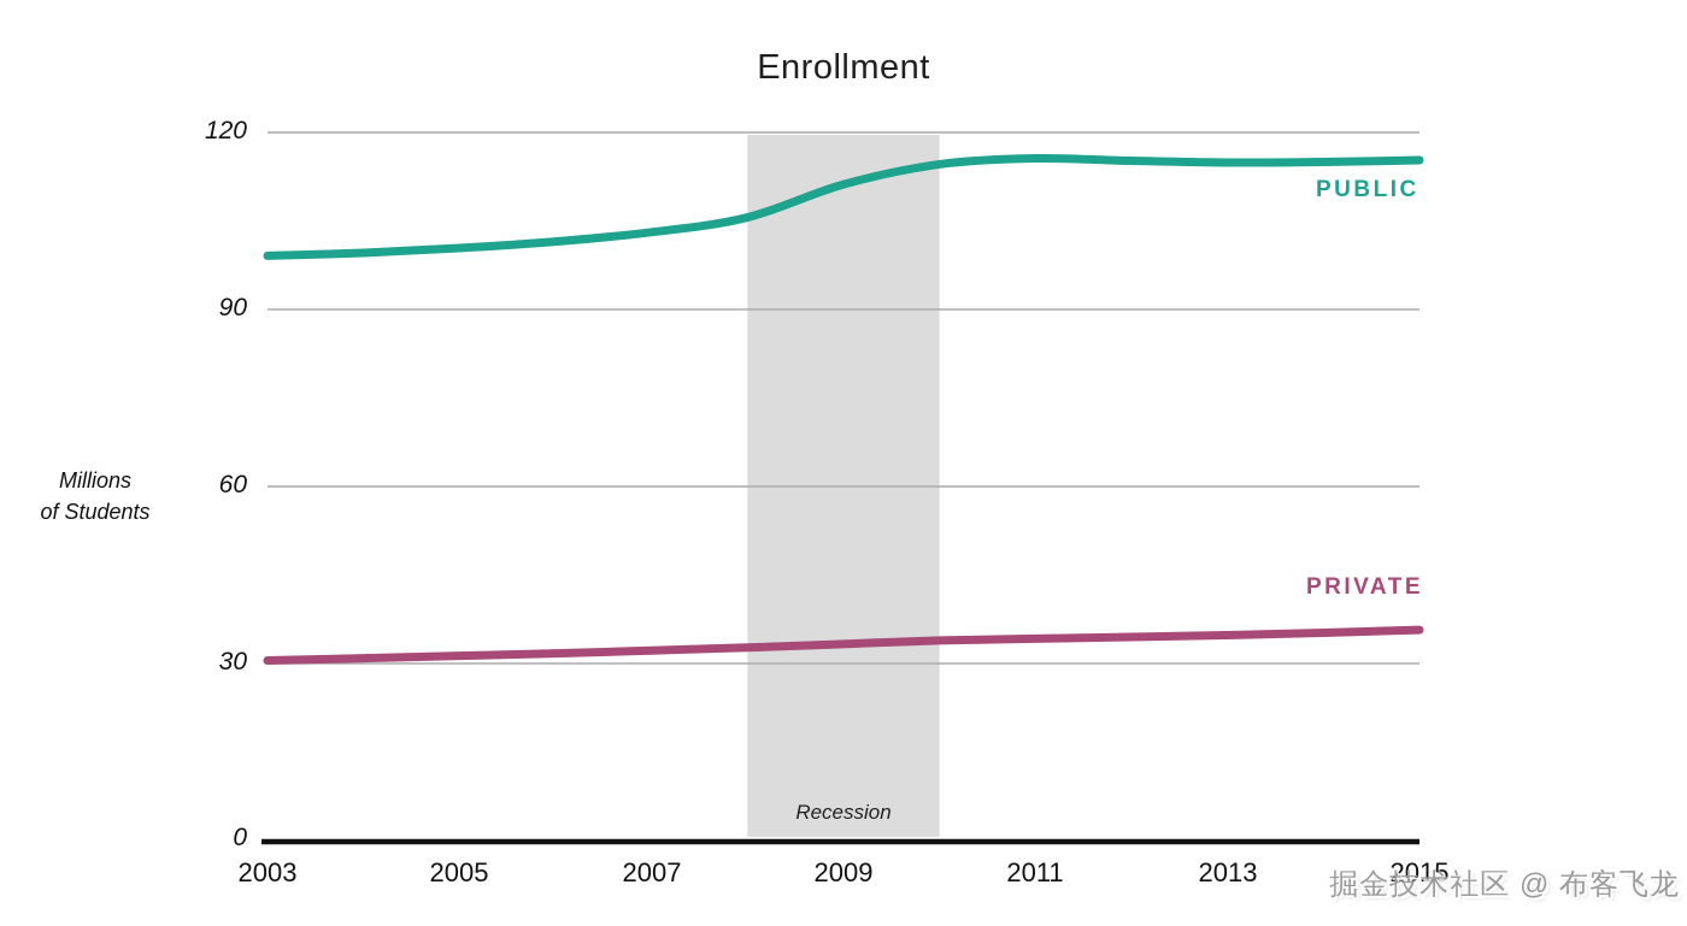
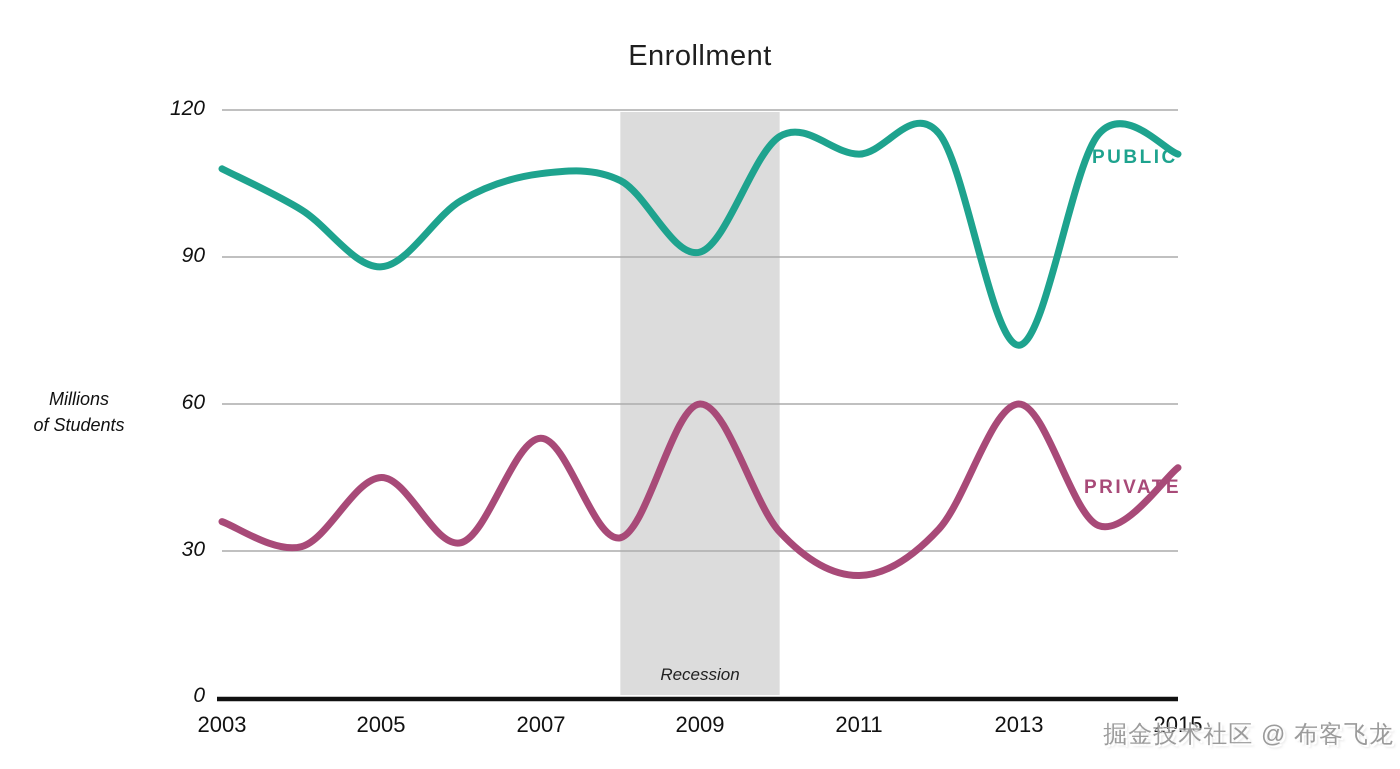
PUBLIC/2003: 99 -> 108
PRIVATE/2003: 30 -> 36
PUBLIC/2005: 100 -> 88
PRIVATE/2005: 31 -> 45
PUBLIC/2007: 103 -> 107
PRIVATE/2007: 32 -> 53
PUBLIC/2009: 111 -> 91
PRIVATE/2009: 33 -> 60
PUBLIC/2011: 116 -> 111
PRIVATE/2011: 34 -> 25
PUBLIC/2013: 115 -> 72
PRIVATE/2013: 35 -> 60
PUBLIC/2015: 115 -> 111
PRIVATE/2015: 36 -> 47
